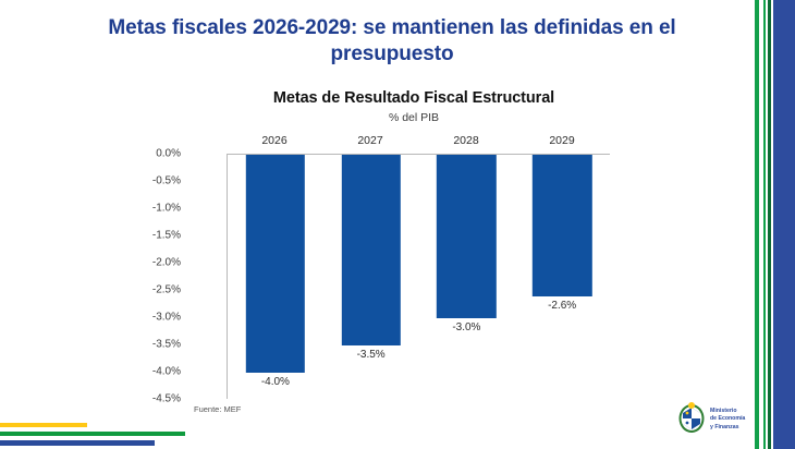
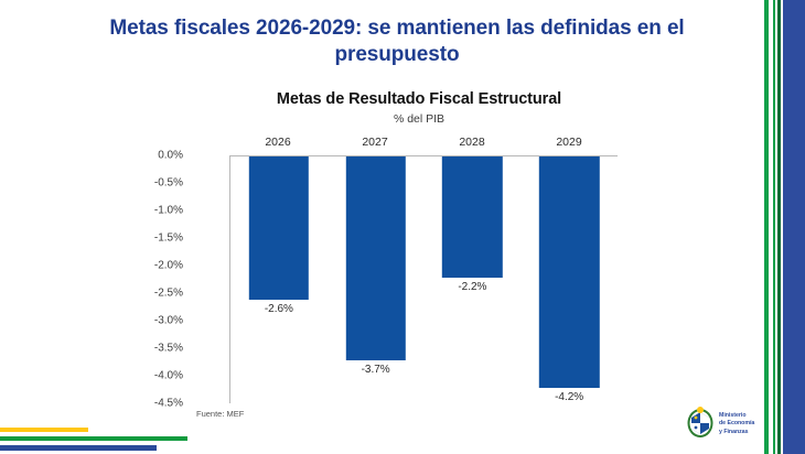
2026: -4.0% -> -2.6%
2027: -3.5% -> -3.7%
2028: -3.0% -> -2.2%
2029: -2.6% -> -4.2%
